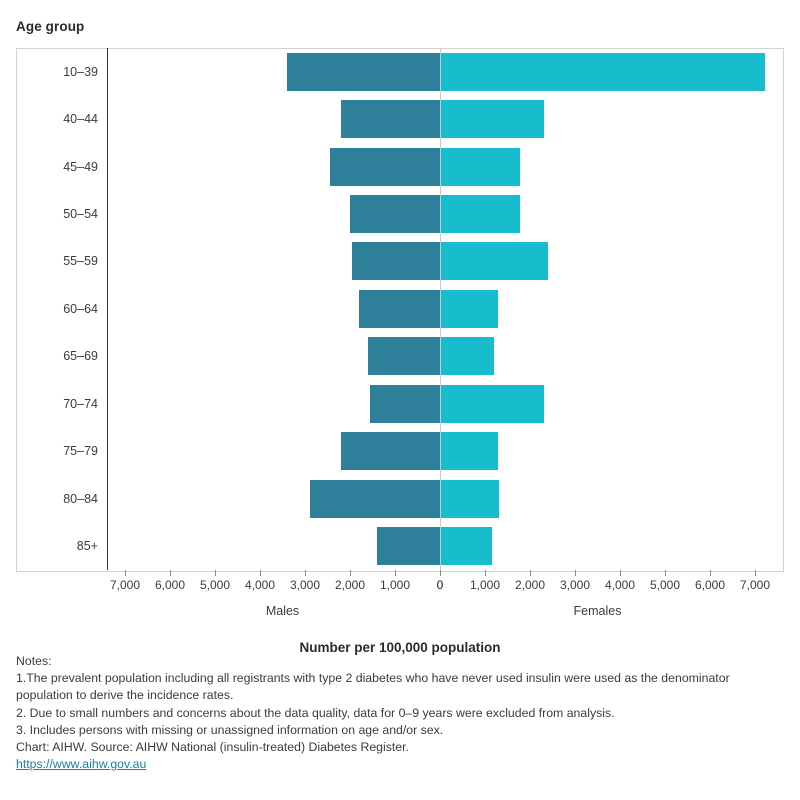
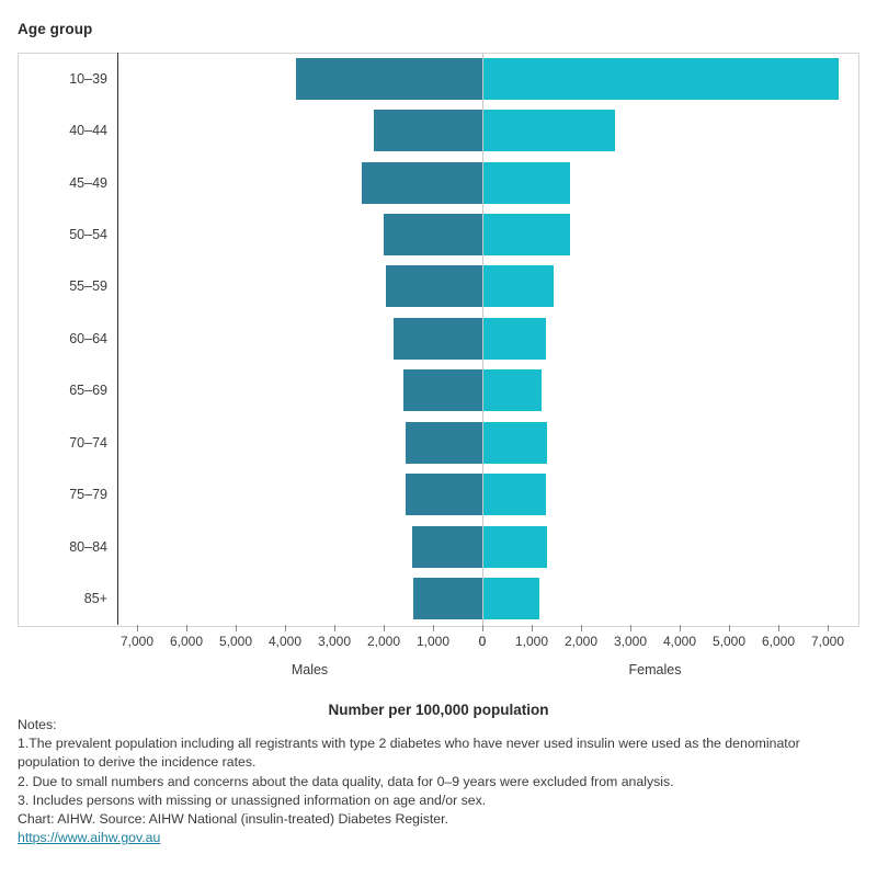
Males/10–39: 3400 -> 3800
Females/40–44: 2300 -> 2700
Females/55–59: 2400 -> 1400
Females/70–74: 2300 -> 1300
Males/75–79: 2200 -> 1600
Males/80–84: 2900 -> 1400
